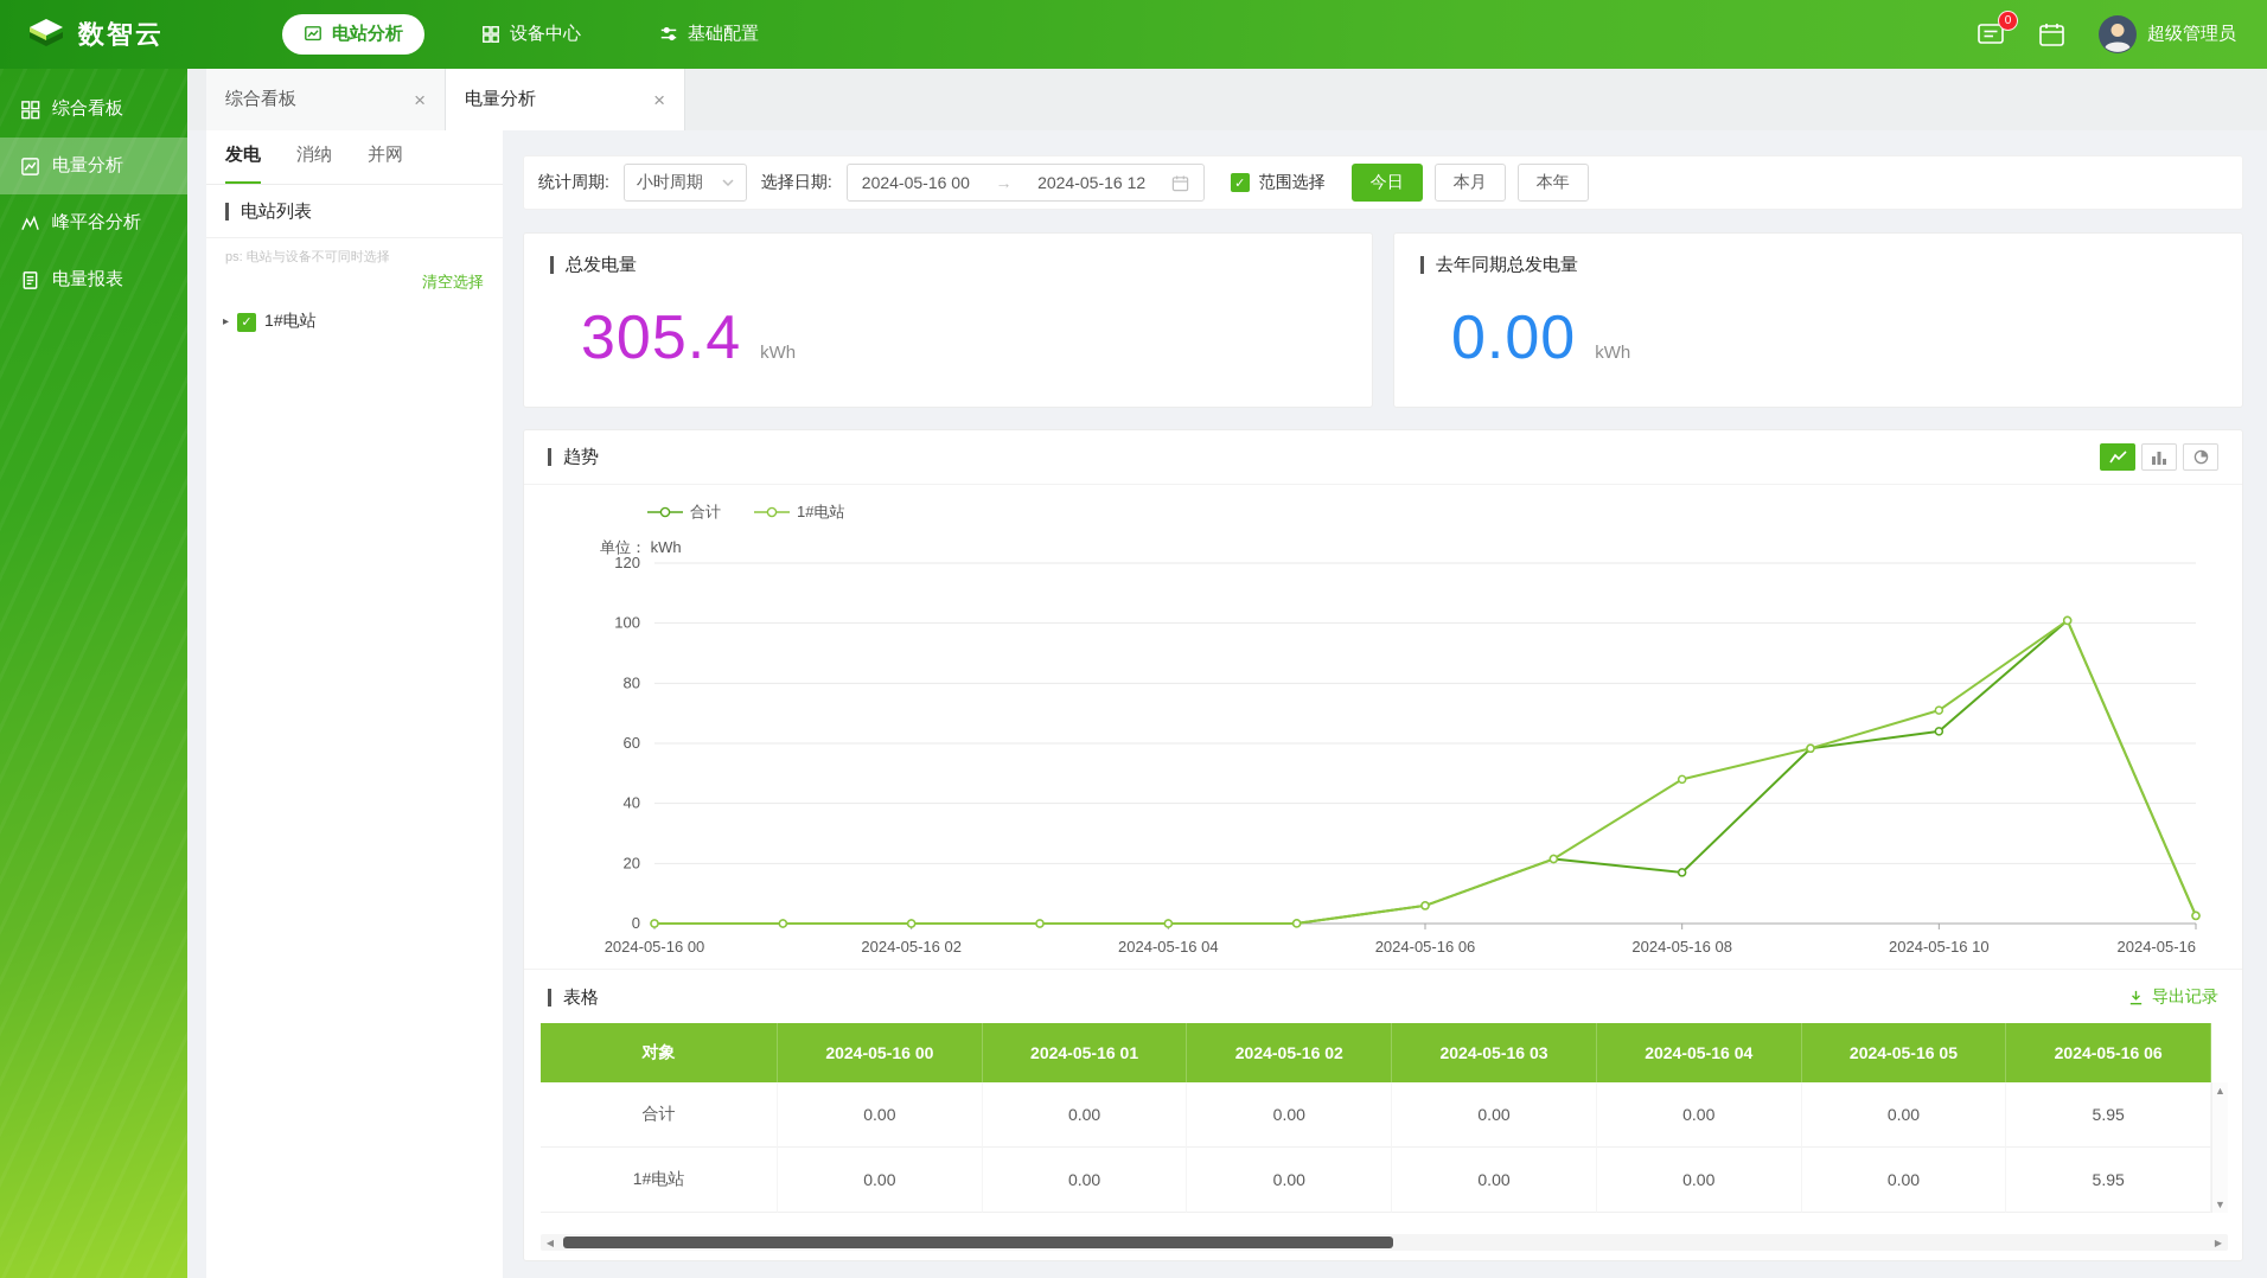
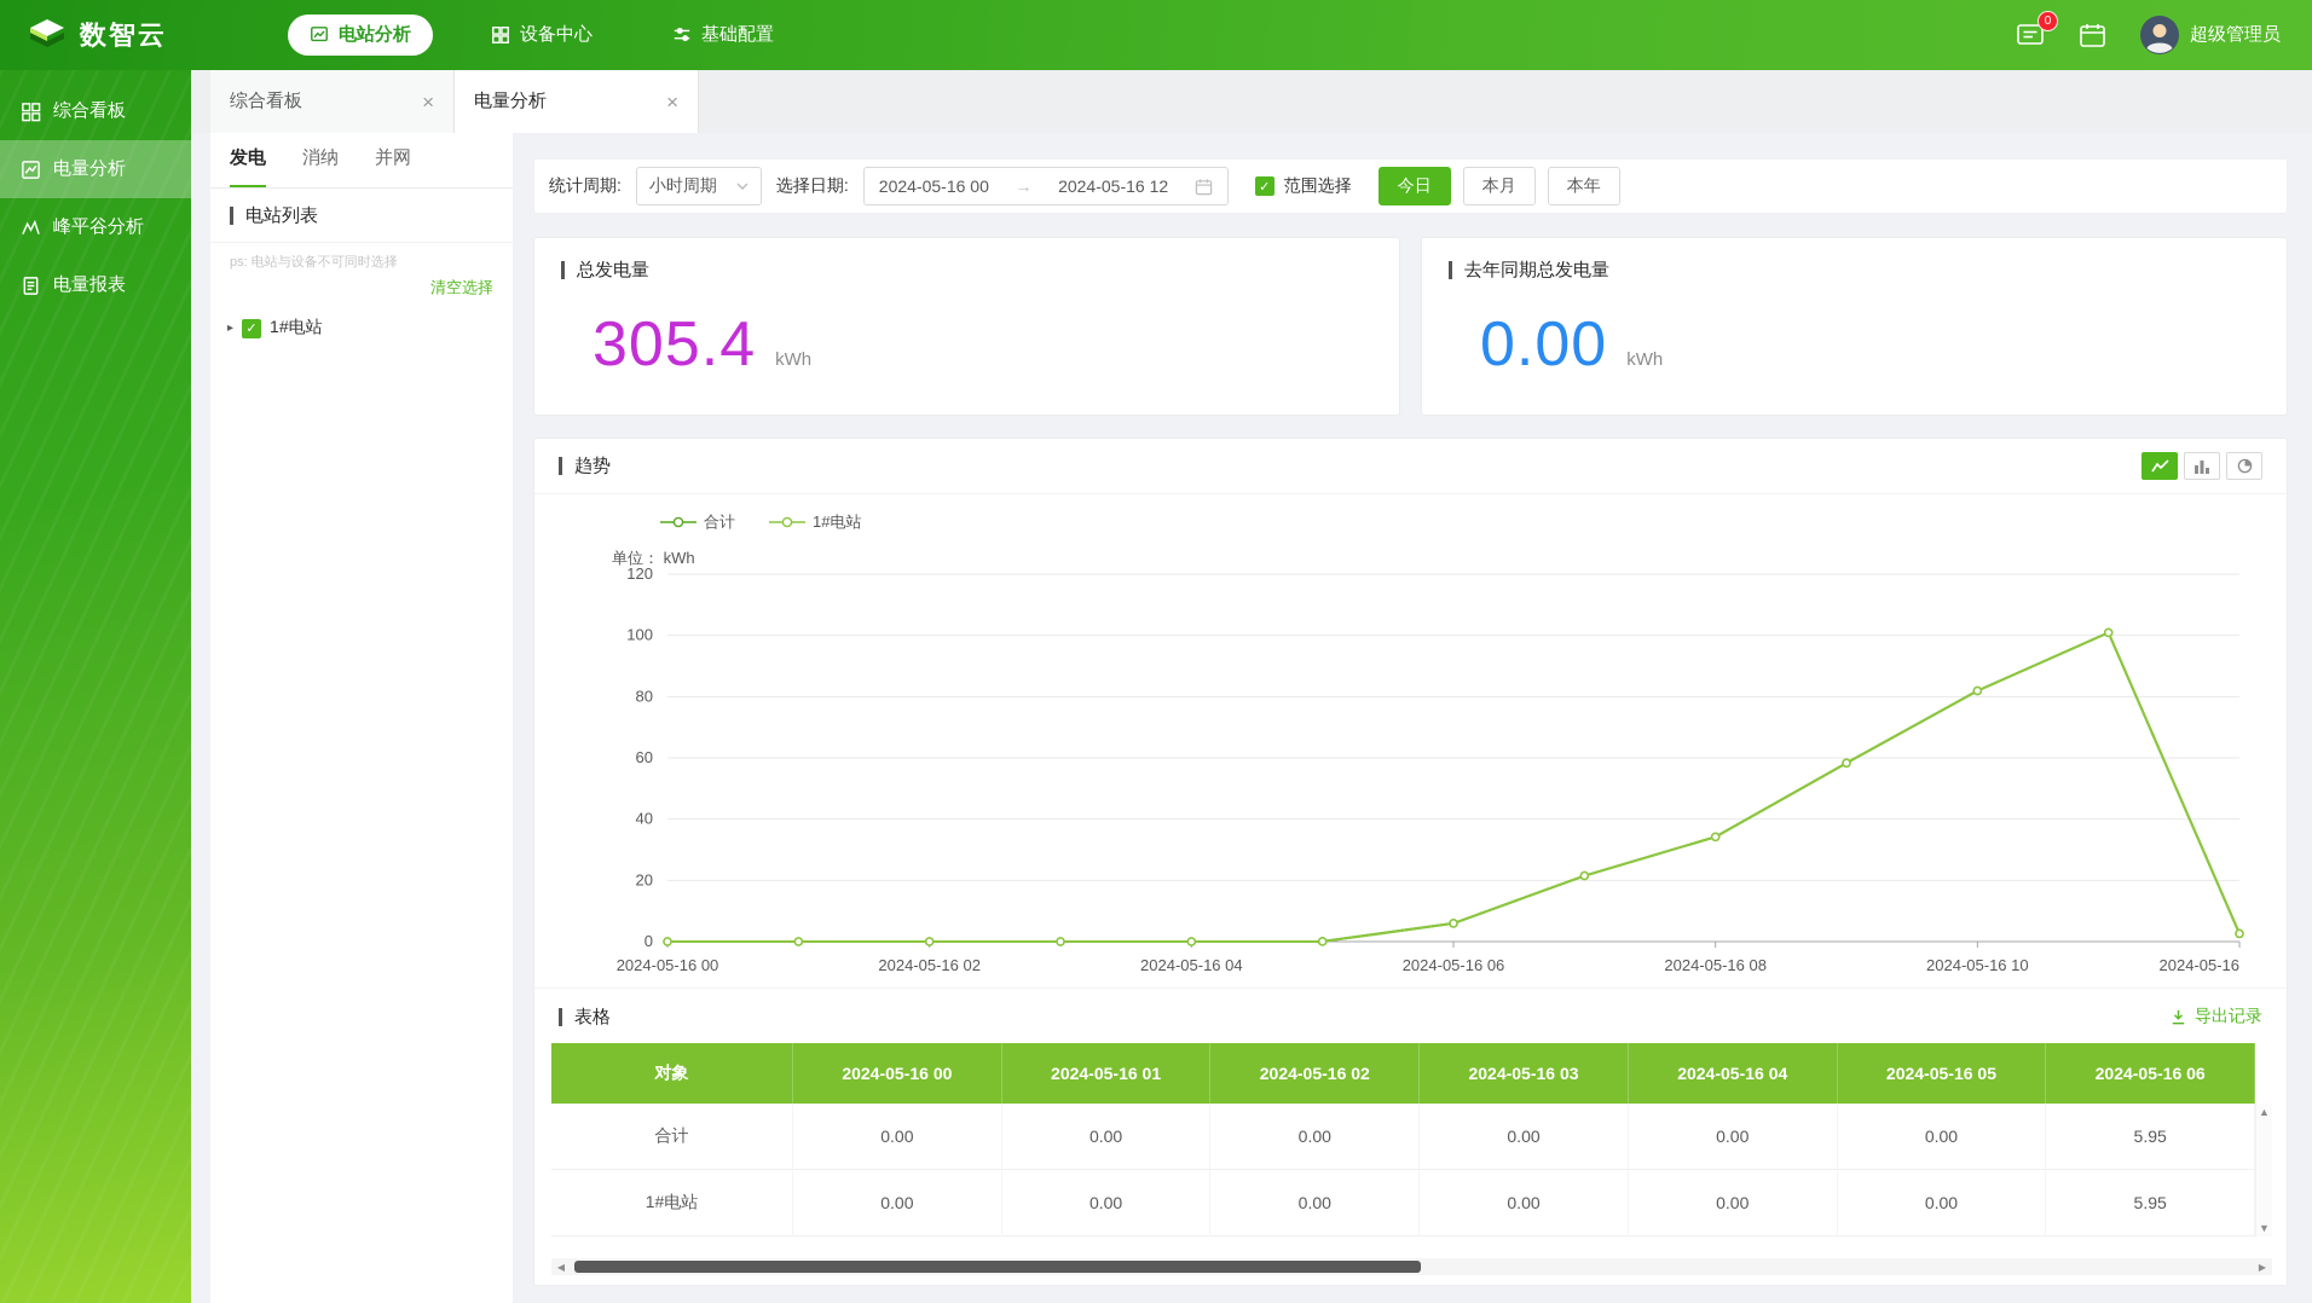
合计/2024-05-16 08: 17 -> 34
1#电站/2024-05-16 08: 48 -> 34
合计/2024-05-16 10: 64 -> 82
1#电站/2024-05-16 10: 71 -> 82
